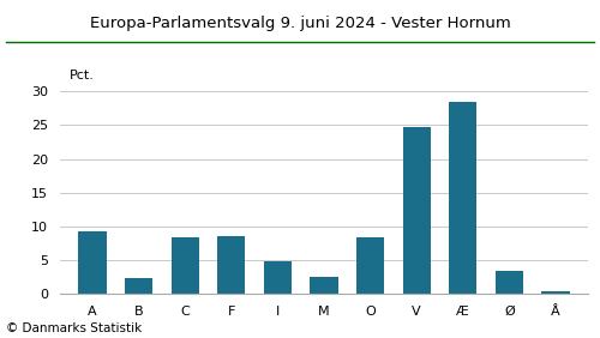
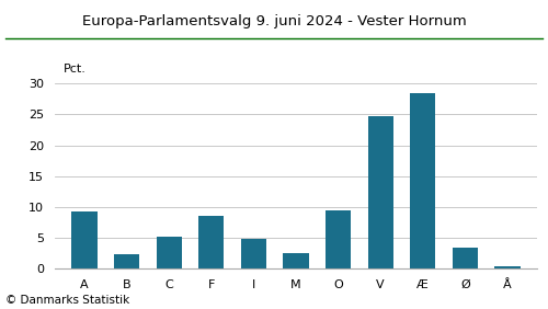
C: 8.4 -> 5.2
O: 8.4 -> 9.4
